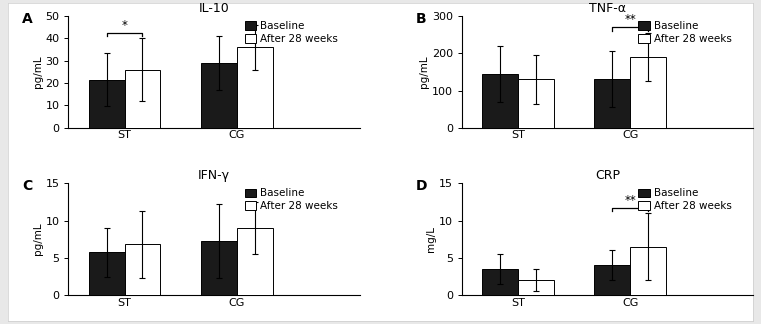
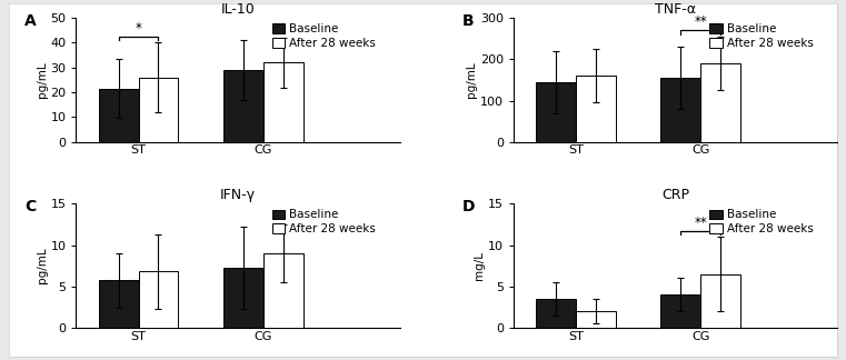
IL-10/After 28 weeks/CG: 36 -> 32
TNF-α/After 28 weeks/ST: 130 -> 160
TNF-α/Baseline/CG: 130 -> 155
